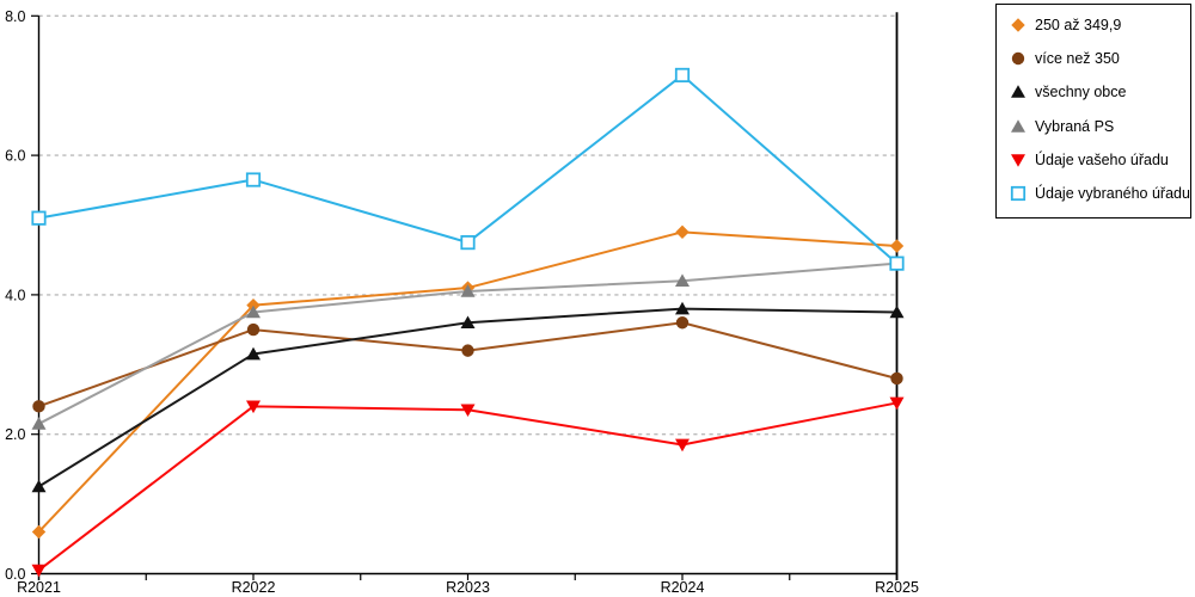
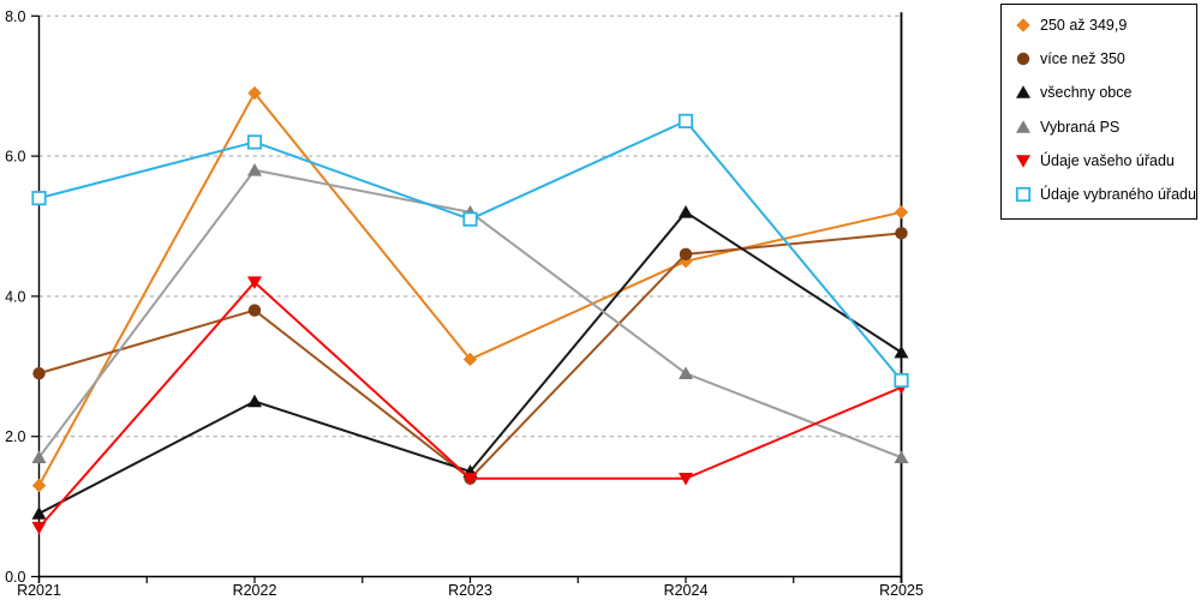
250 až 349,9/R2021: 0.6 -> 1.3
více než 350/R2021: 2.4 -> 2.9
všechny obce/R2021: 1.2 -> 0.9
Vybraná PS/R2021: 2.1 -> 1.7
Údaje vašeho úřadu/R2021: 0.1 -> 0.7
Údaje vybraného úřadu/R2021: 5.1 -> 5.4
250 až 349,9/R2022: 3.9 -> 6.9
více než 350/R2022: 3.5 -> 3.8
všechny obce/R2022: 3.1 -> 2.5
Vybraná PS/R2022: 3.8 -> 5.8
Údaje vašeho úřadu/R2022: 2.4 -> 4.2
Údaje vybraného úřadu/R2022: 5.7 -> 6.2
250 až 349,9/R2023: 4.1 -> 3.1
více než 350/R2023: 3.2 -> 1.4
všechny obce/R2023: 3.6 -> 1.5
Vybraná PS/R2023: 4.0 -> 5.2
Údaje vašeho úřadu/R2023: 2.4 -> 1.4
Údaje vybraného úřadu/R2023: 4.8 -> 5.1
250 až 349,9/R2024: 4.9 -> 4.5
více než 350/R2024: 3.6 -> 4.6
všechny obce/R2024: 3.8 -> 5.2
Vybraná PS/R2024: 4.2 -> 2.9
Údaje vašeho úřadu/R2024: 1.9 -> 1.4
Údaje vybraného úřadu/R2024: 7.2 -> 6.5
250 až 349,9/R2025: 4.7 -> 5.2
více než 350/R2025: 2.8 -> 4.9
všechny obce/R2025: 3.8 -> 3.2
Vybraná PS/R2025: 4.5 -> 1.7
Údaje vašeho úřadu/R2025: 2.5 -> 2.7
Údaje vybraného úřadu/R2025: 4.5 -> 2.8
